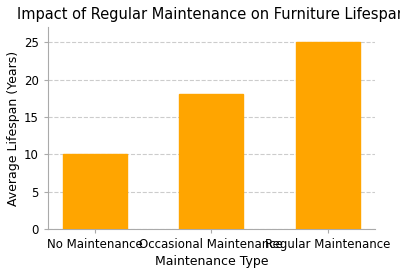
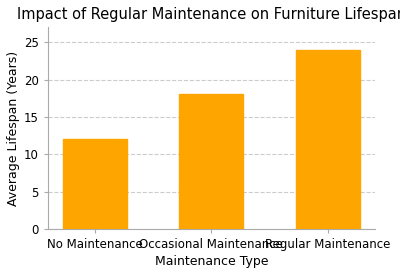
No Maintenance: 10 -> 12
Regular Maintenance: 25 -> 24
